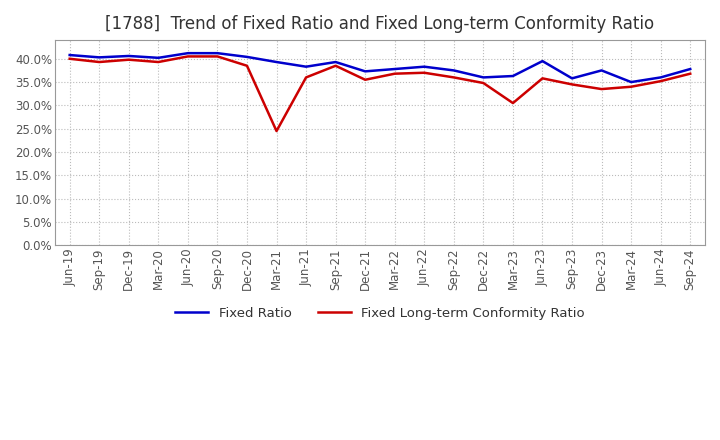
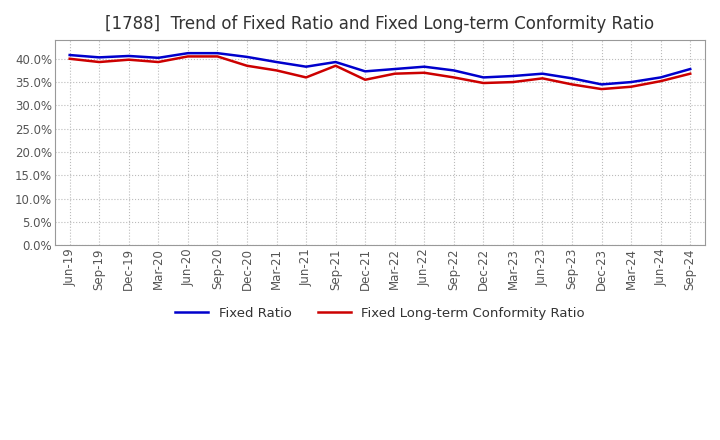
Fixed Long-term Conformity Ratio/Mar-21: 24.5% -> 37.5%
Fixed Long-term Conformity Ratio/Mar-23: 30.5% -> 35.0%
Fixed Ratio/Jun-23: 39.5% -> 36.8%
Fixed Ratio/Dec-23: 37.5% -> 34.5%
